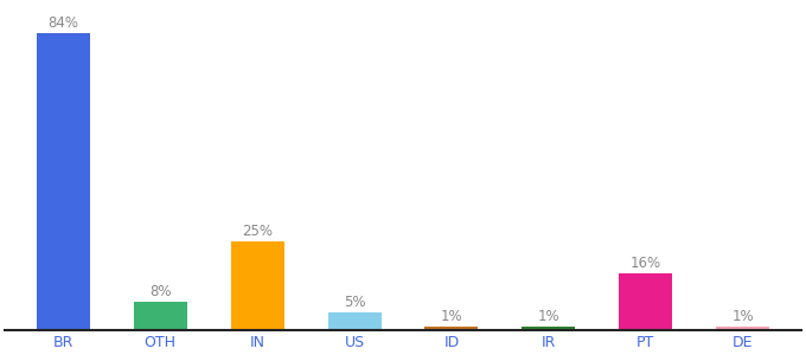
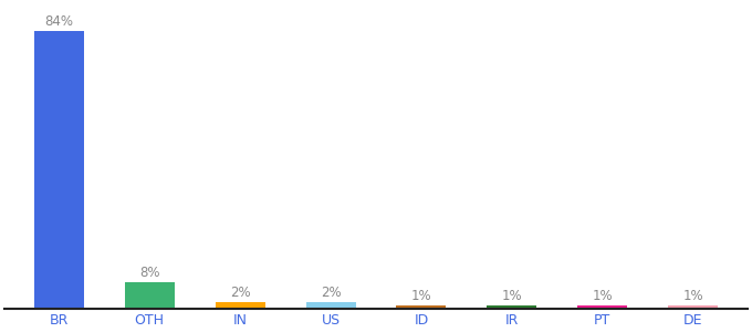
IN: 25% -> 2%
US: 5% -> 2%
PT: 16% -> 1%
